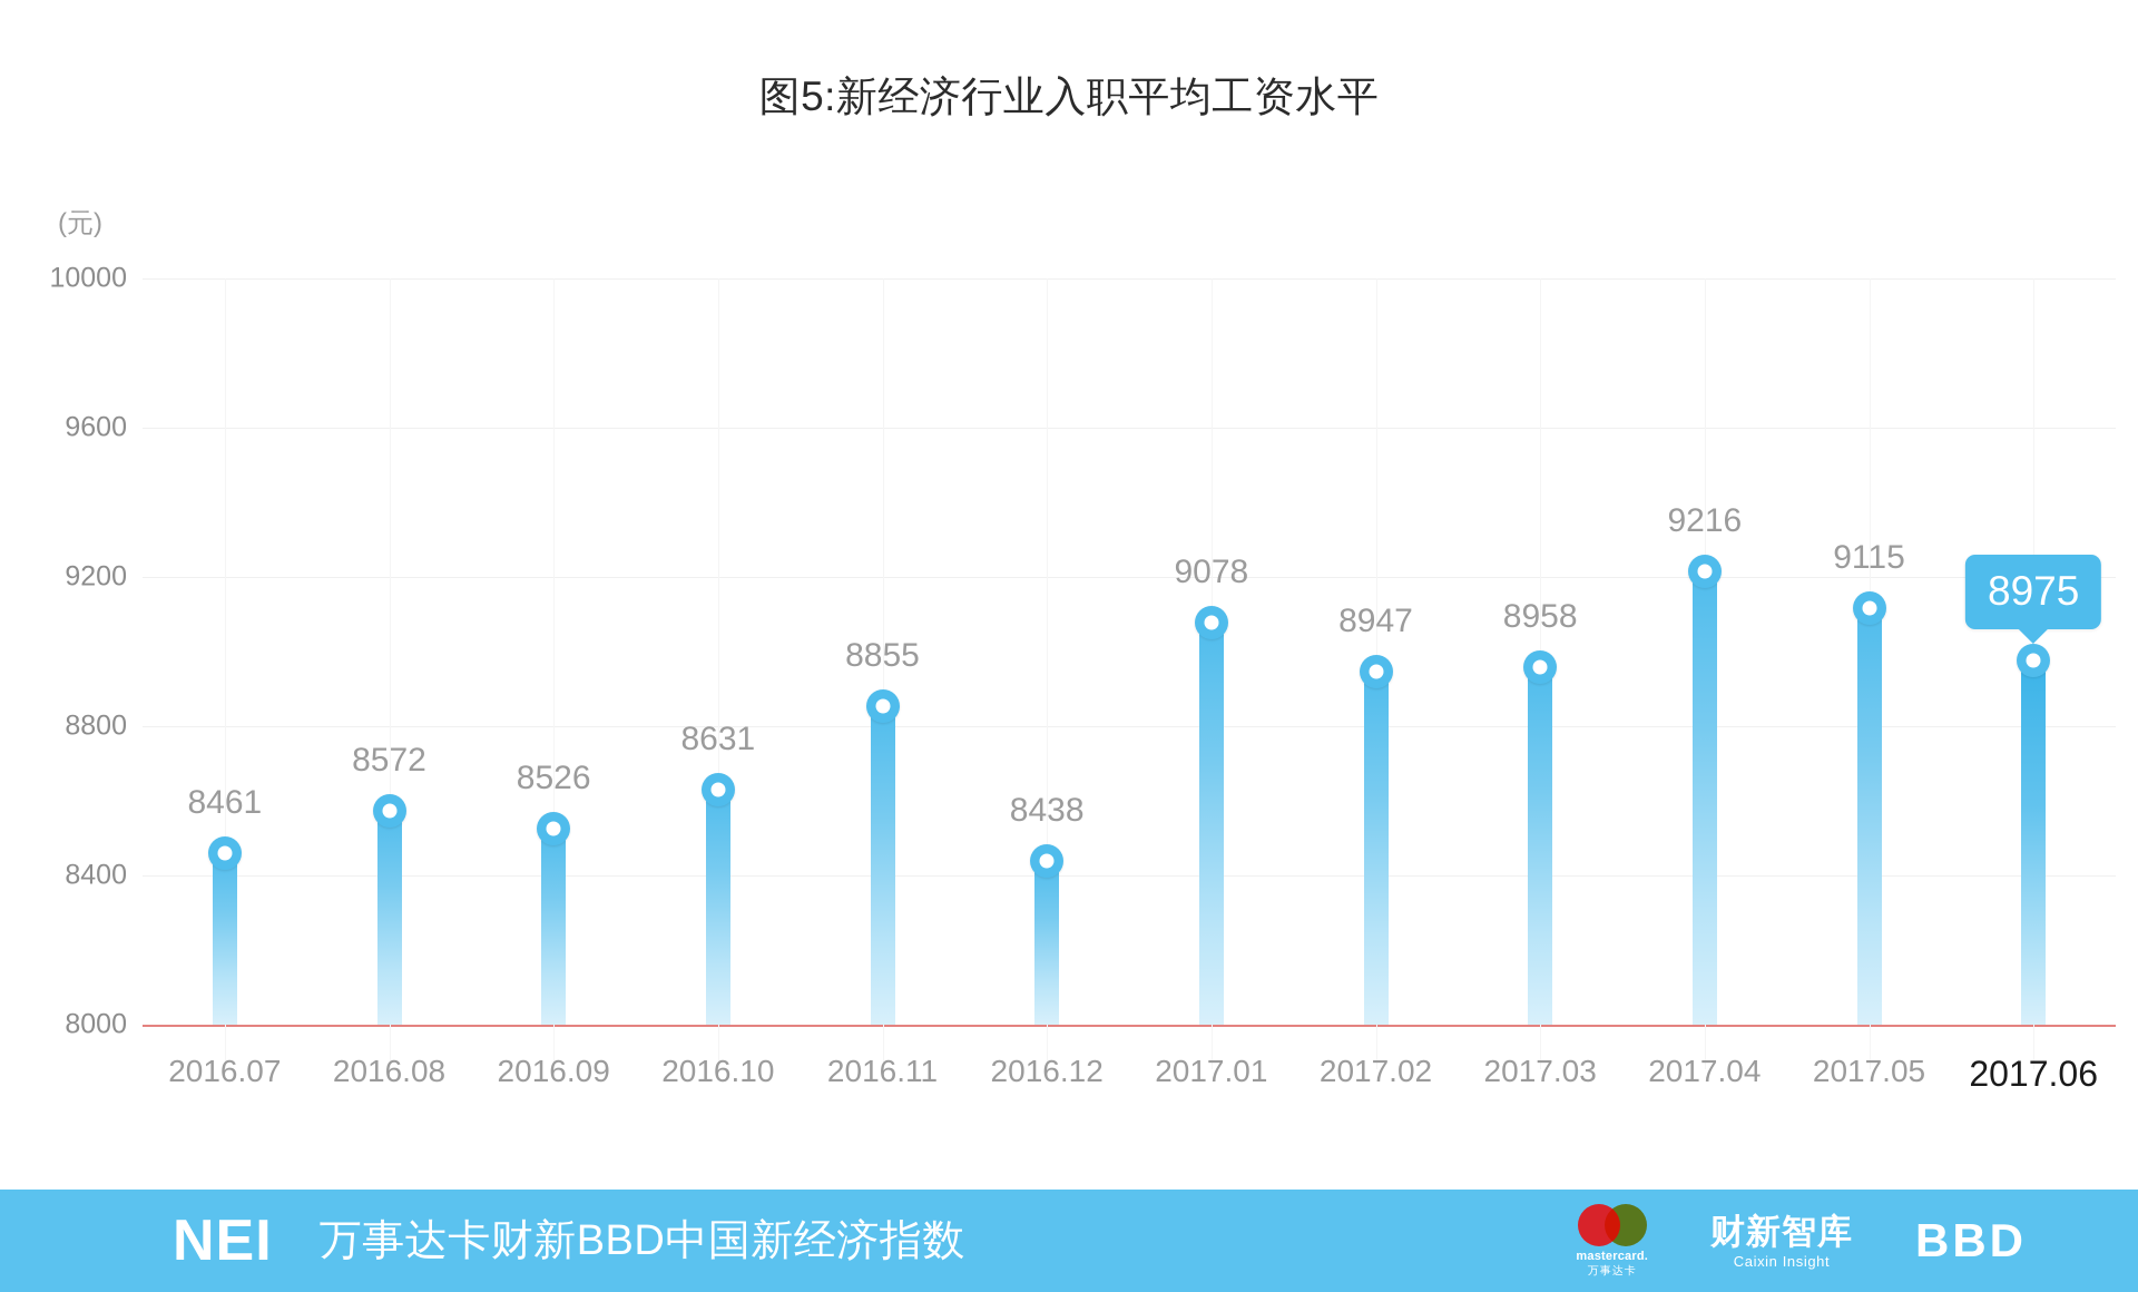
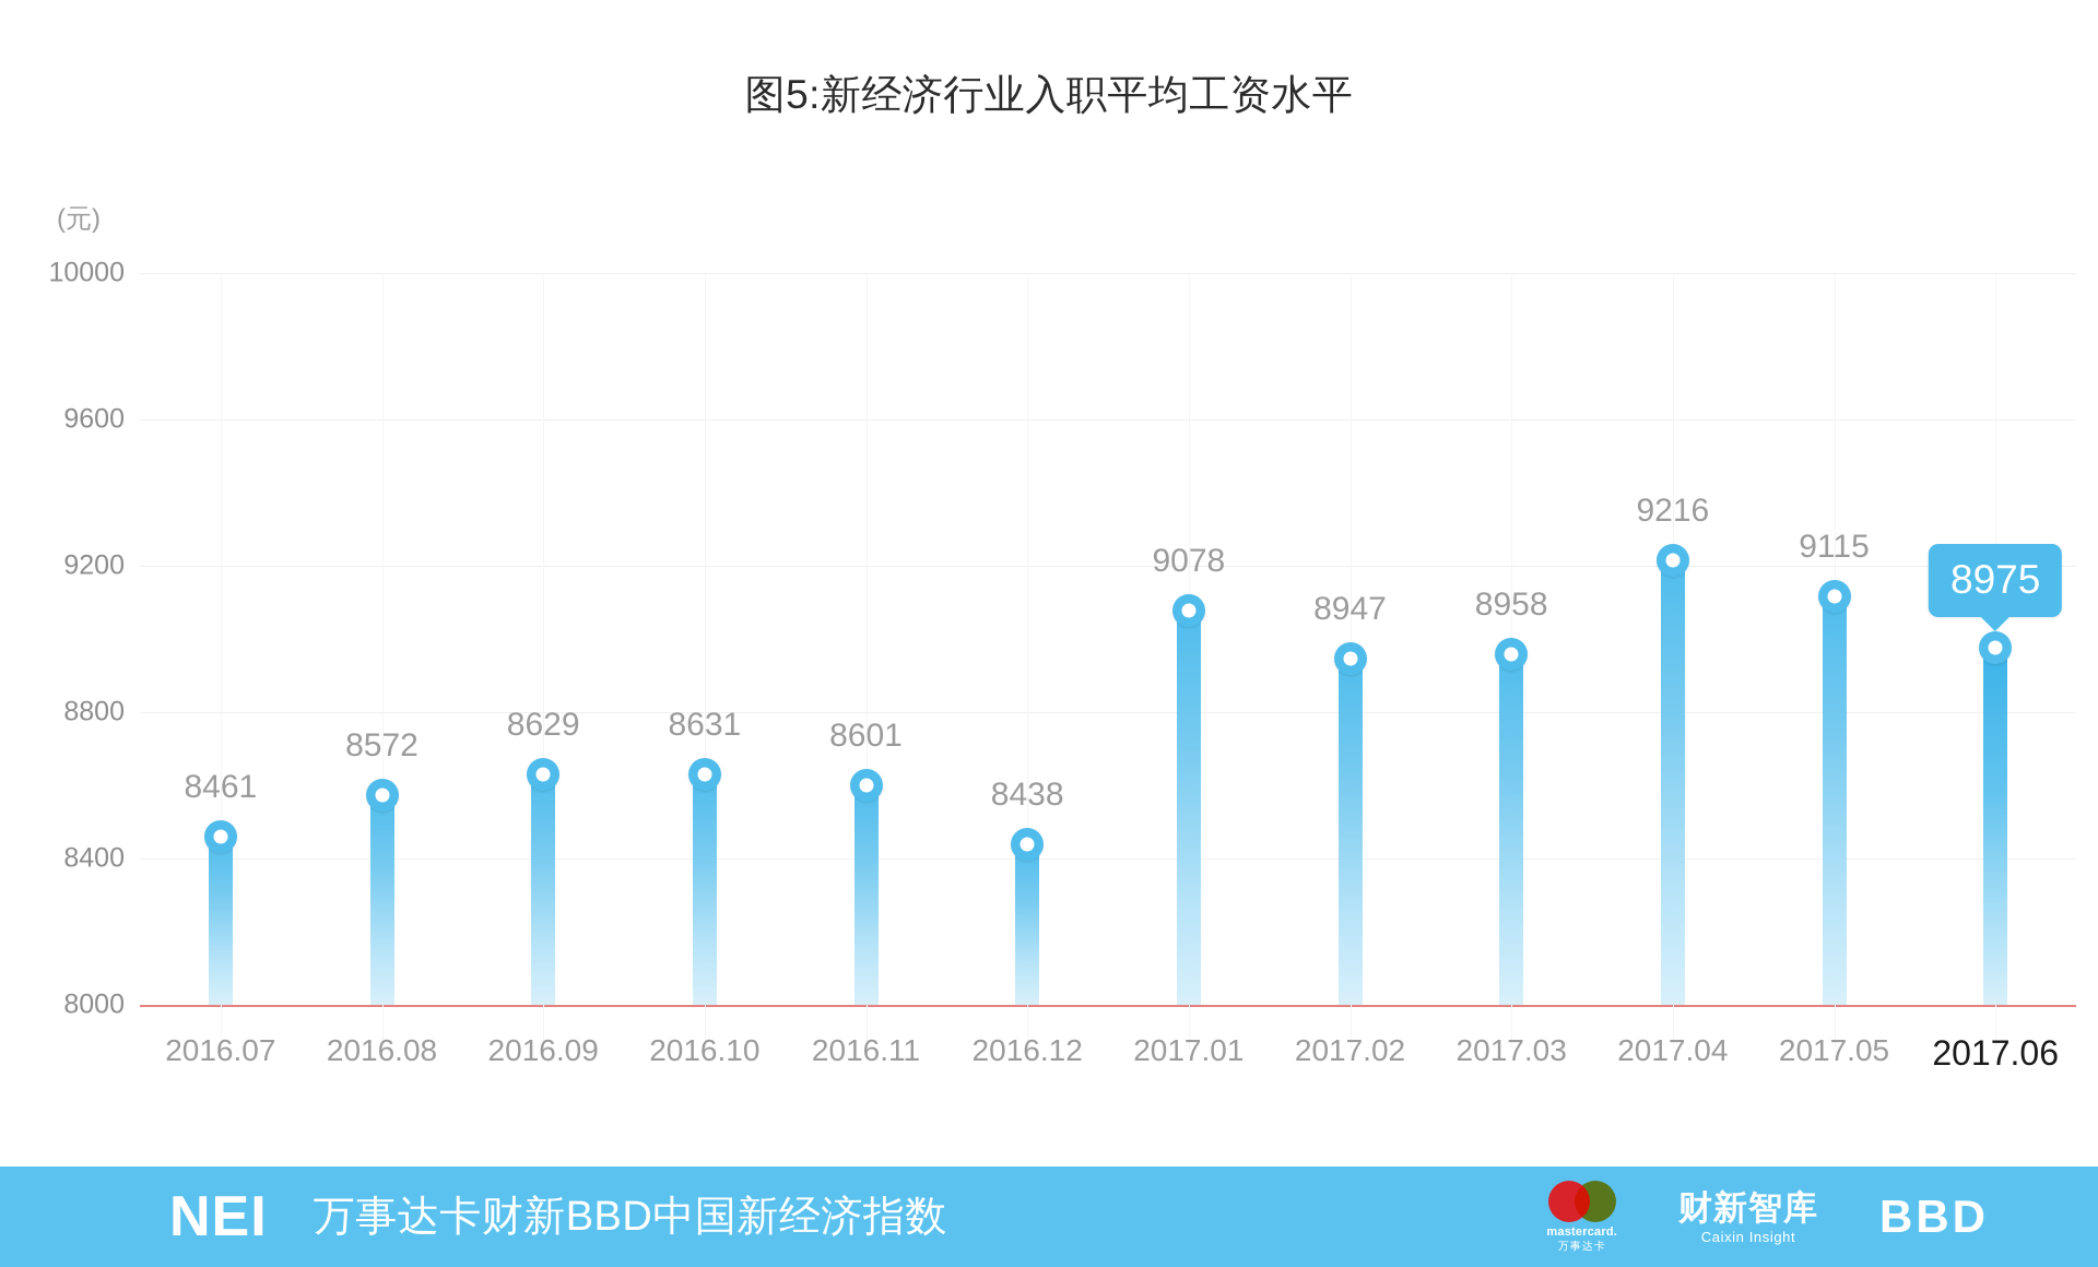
2016.09: 8526 -> 8629
2016.11: 8855 -> 8601
